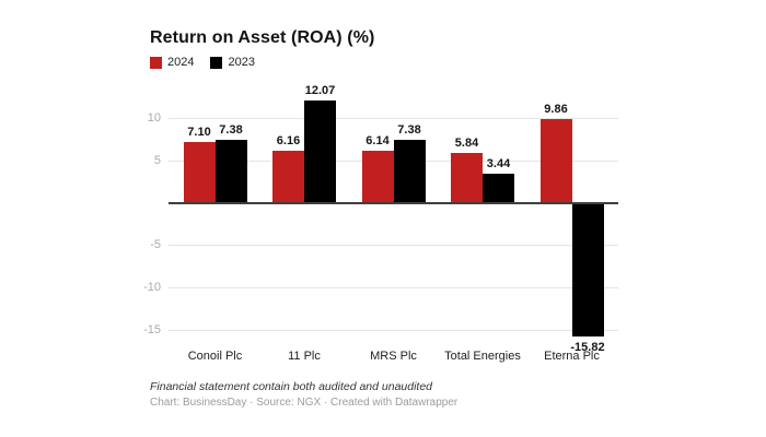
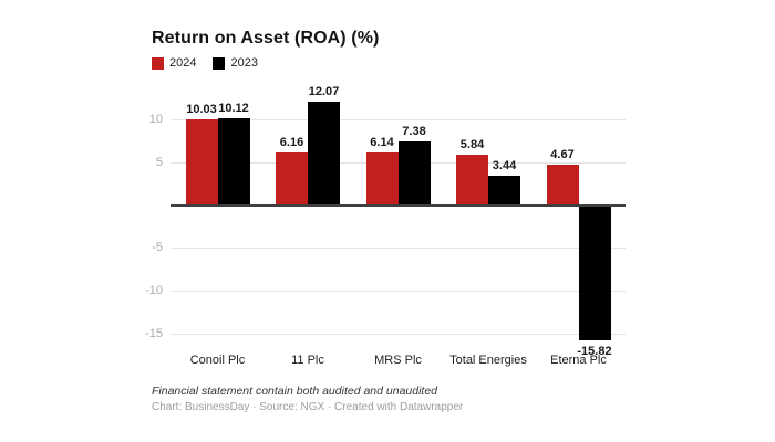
2024/Conoil Plc: 7.10 -> 10.03
2023/Conoil Plc: 7.38 -> 10.12
2024/Eterna Plc: 9.86 -> 4.67
